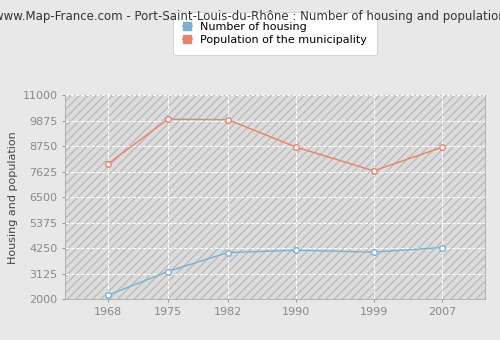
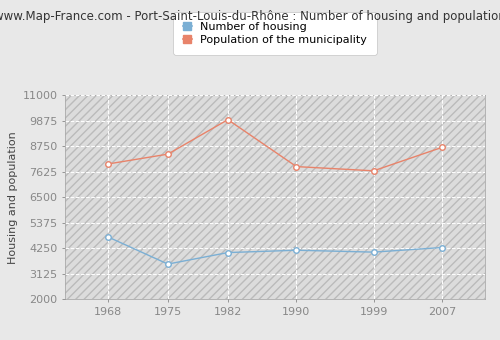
Number of housing/1968: 2180 -> 4750
Number of housing/1975: 3220 -> 3550
Population of the municipality/1975: 9940 -> 8400
Population of the municipality/1990: 8700 -> 7850
